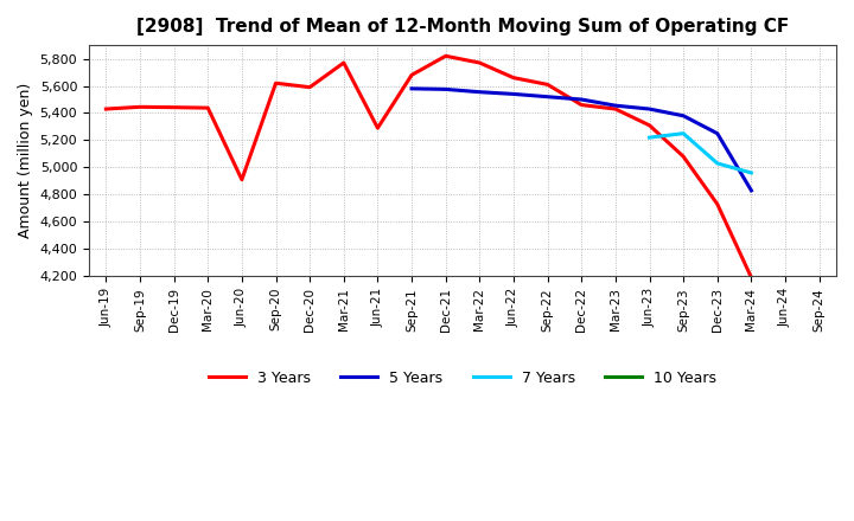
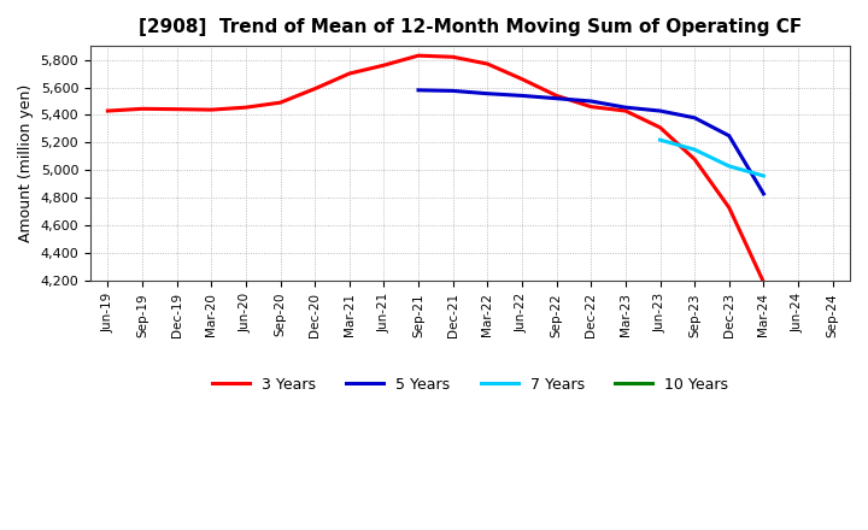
3 Years/Jun-20: 4,910 -> 5,460
3 Years/Sep-20: 5,620 -> 5,490
3 Years/Mar-21: 5,770 -> 5,700
3 Years/Jun-21: 5,290 -> 5,760
3 Years/Sep-21: 5,680 -> 5,830
3 Years/Sep-22: 5,610 -> 5,540
7 Years/Sep-23: 5,250 -> 5,150
